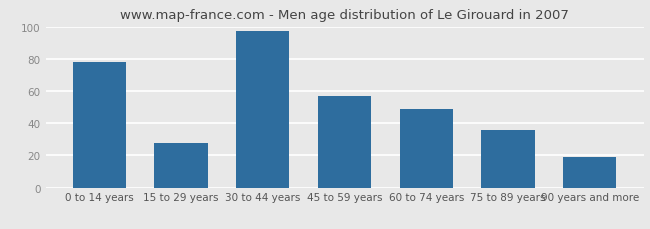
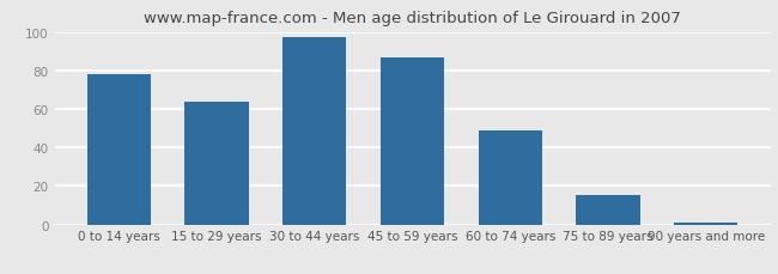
15 to 29 years: 28 -> 64
45 to 59 years: 57 -> 87
75 to 89 years: 36 -> 15
90 years and more: 19 -> 1
